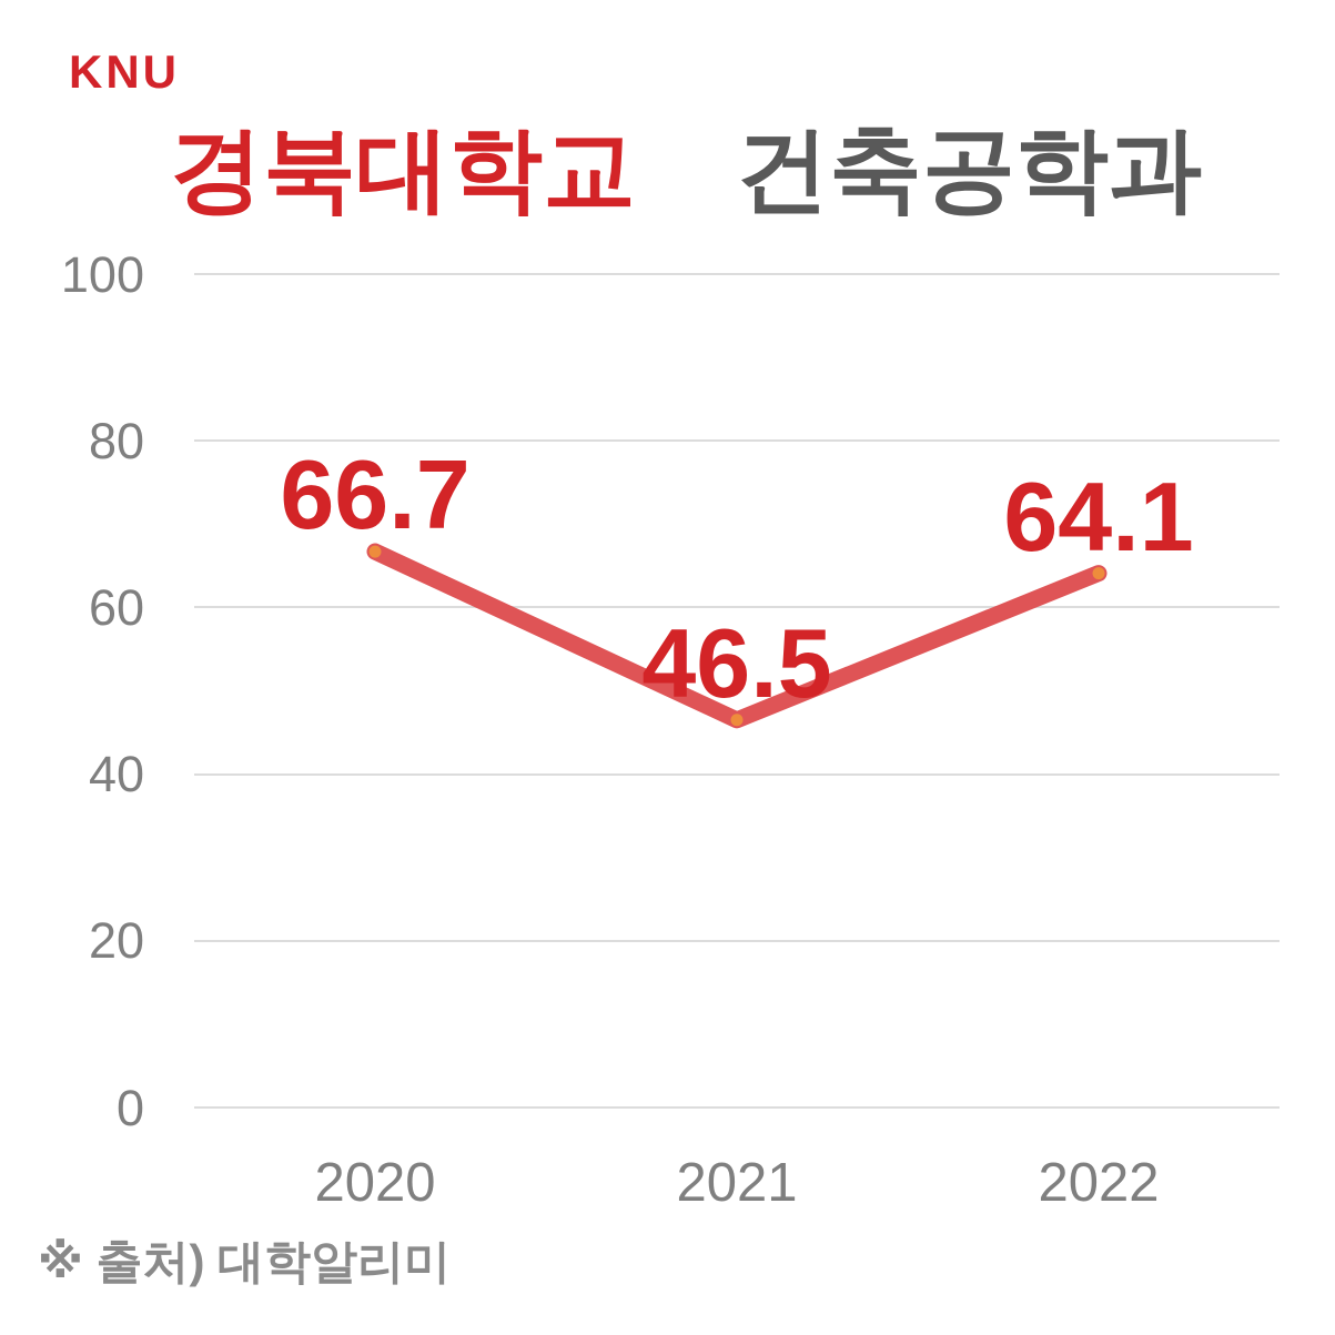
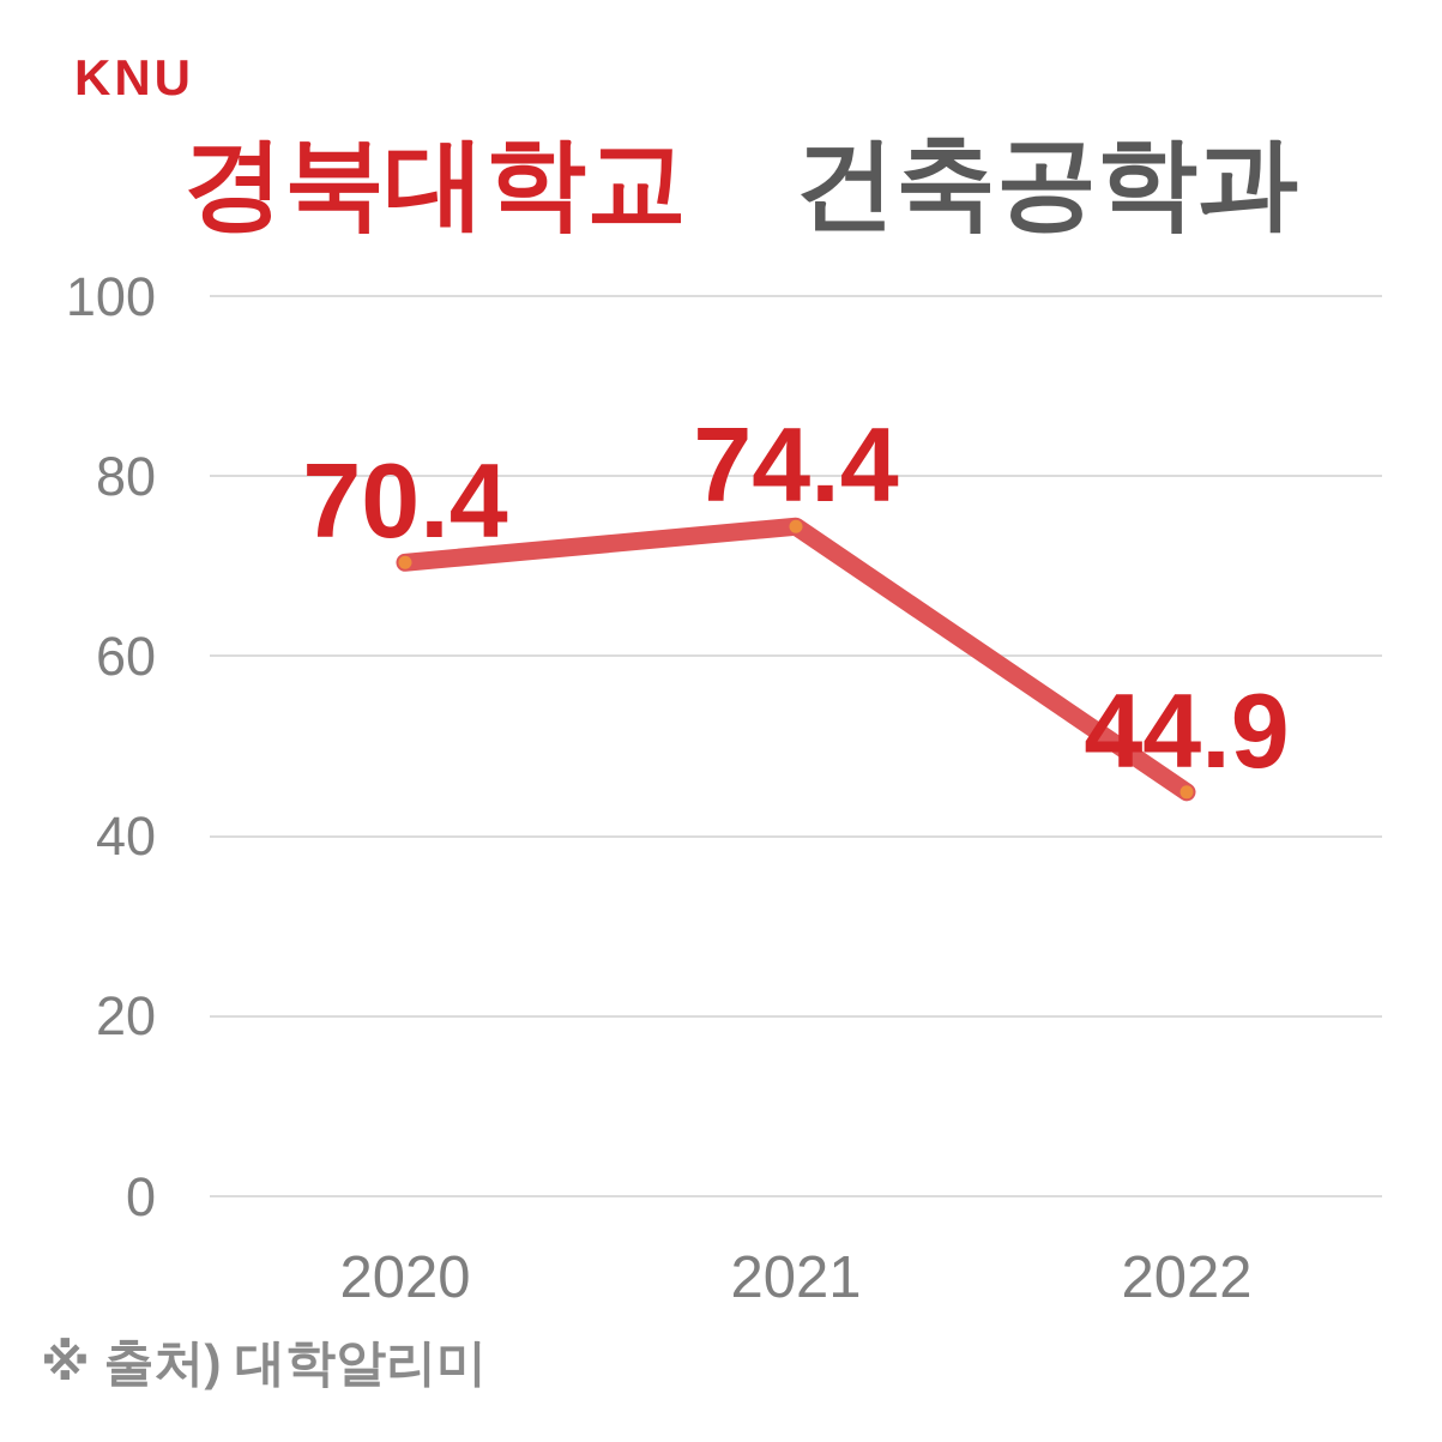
2020: 66.7 -> 70.4
2021: 46.5 -> 74.4
2022: 64.1 -> 44.9
